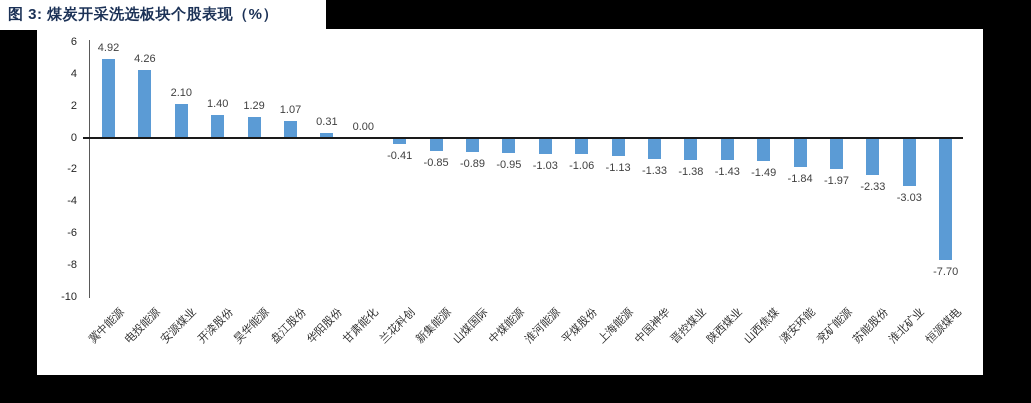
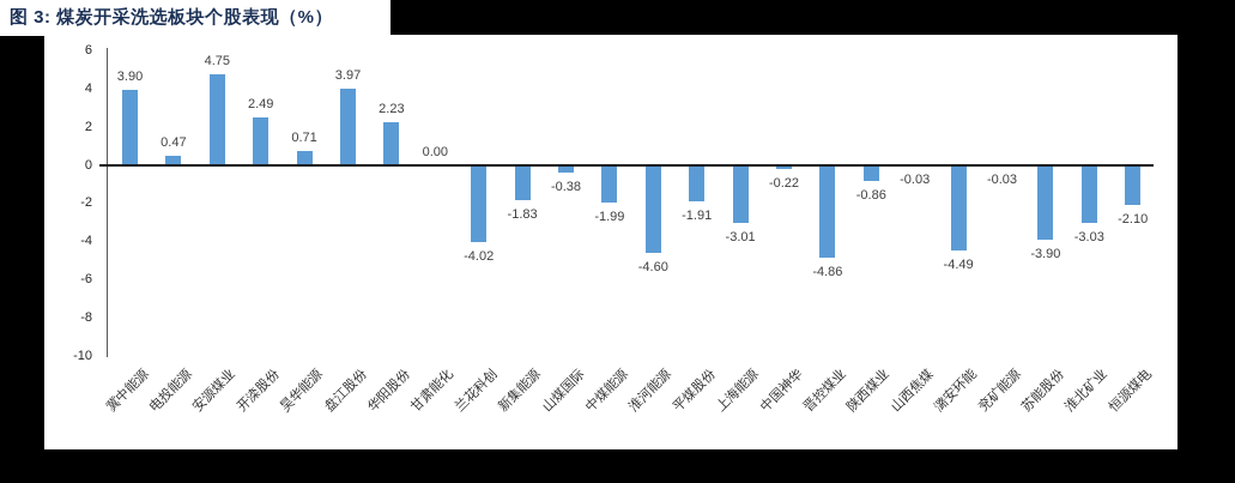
冀中能源: 4.92 -> 3.90
电投能源: 4.26 -> 0.47
安源煤业: 2.10 -> 4.75
开滦股份: 1.40 -> 2.49
昊华能源: 1.29 -> 0.71
盘江股份: 1.07 -> 3.97
华阳股份: 0.31 -> 2.23
兰花科创: -0.41 -> -4.02
新集能源: -0.85 -> -1.83
山煤国际: -0.89 -> -0.38
中煤能源: -0.95 -> -1.99
淮河能源: -1.03 -> -4.60
平煤股份: -1.06 -> -1.91
上海能源: -1.13 -> -3.01
中国神华: -1.33 -> -0.22
晋控煤业: -1.38 -> -4.86
陕西煤业: -1.43 -> -0.86
山西焦煤: -1.49 -> -0.03
潞安环能: -1.84 -> -4.49
兖矿能源: -1.97 -> -0.03
苏能股份: -2.33 -> -3.90
恒源煤电: -7.70 -> -2.10
